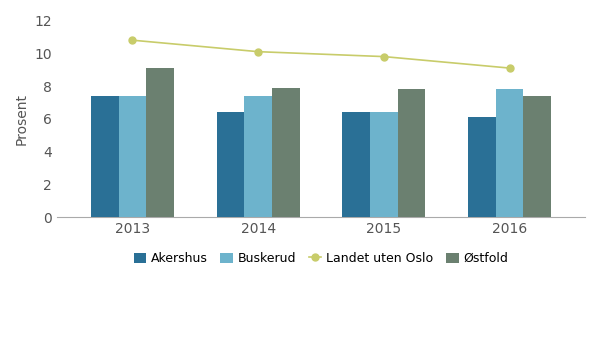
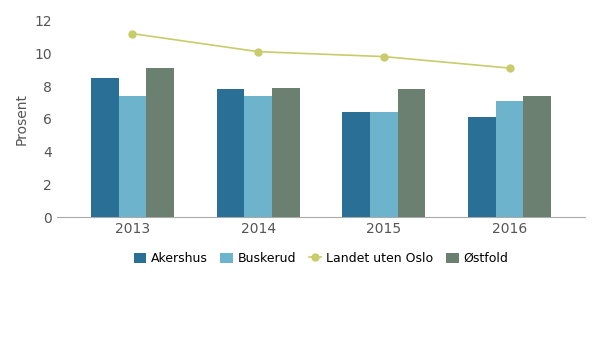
Akershus/2013: 7.4 -> 8.5
Landet uten Oslo/2013: 10.8 -> 11.2
Akershus/2014: 6.4 -> 7.8
Buskerud/2016: 7.8 -> 7.1
